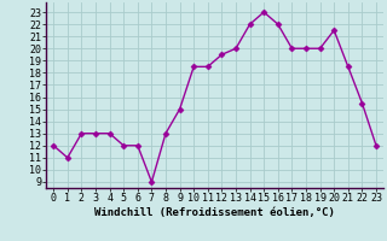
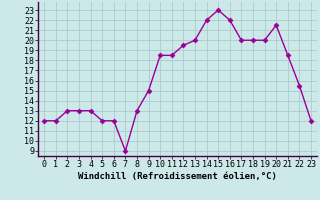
1: 11.0 -> 12.0
